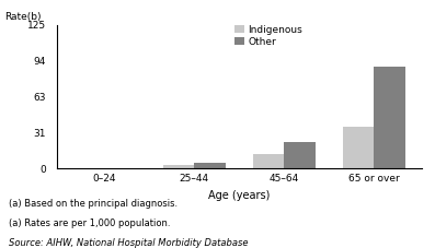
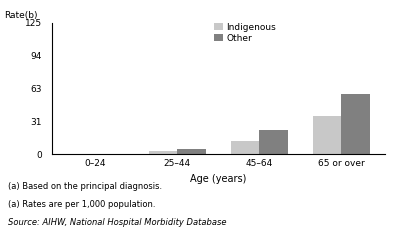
Other/65 or over: 89 -> 57
